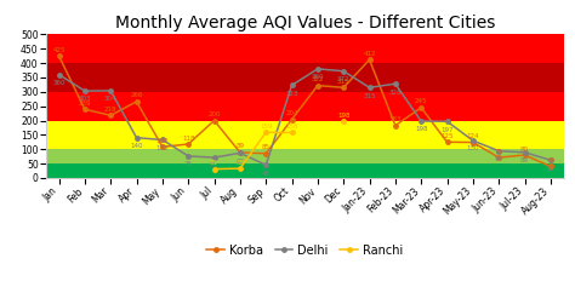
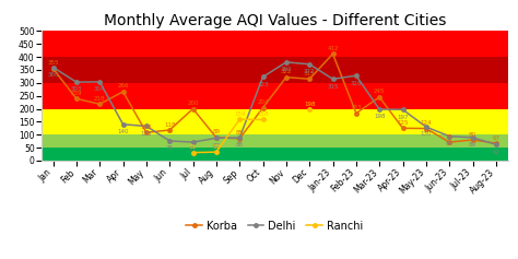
Korba/Jan: 425 -> 355
Delhi/Sep: 45 -> 88
Korba/Aug-23: 40 -> 67
